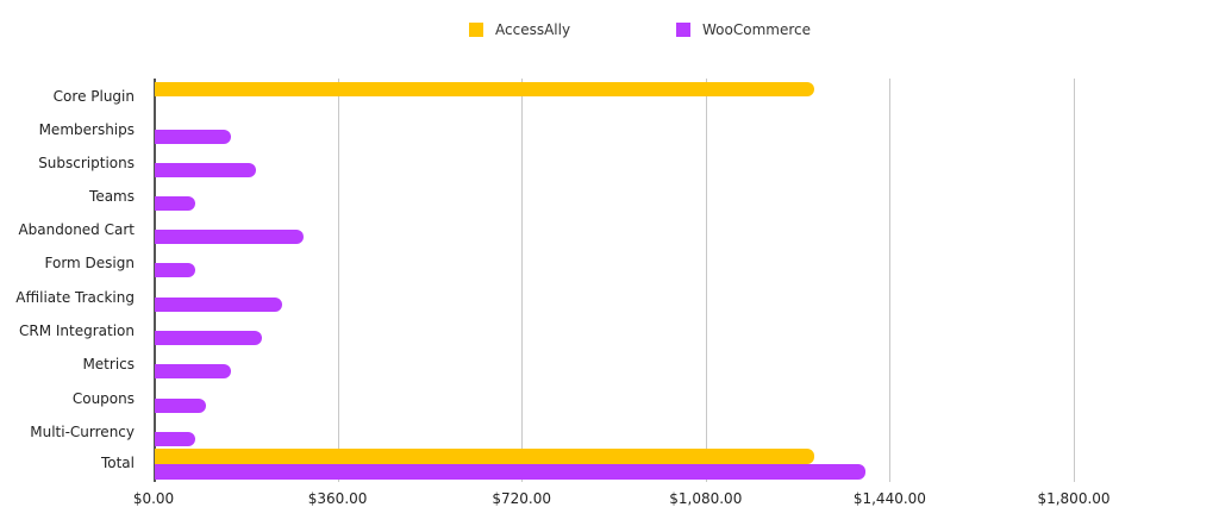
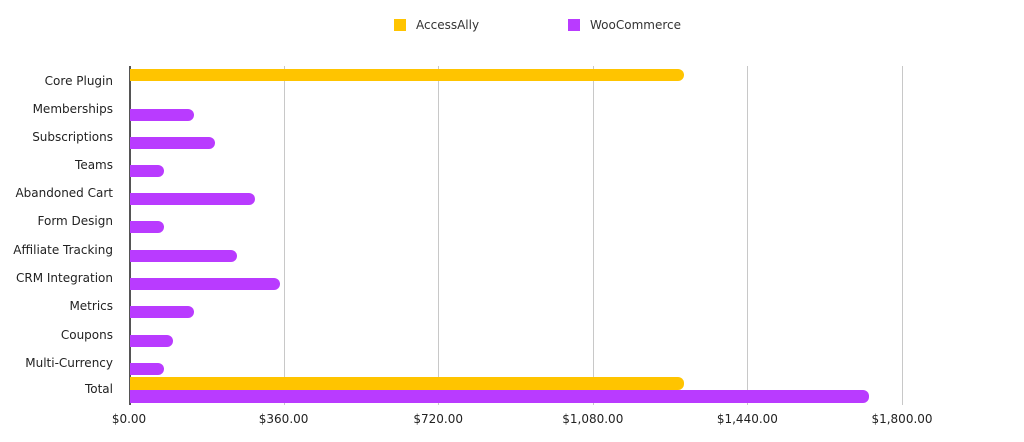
WooCommerce/CRM Integration: $210 -> $350
WooCommerce/Total: $1390 -> $1720
